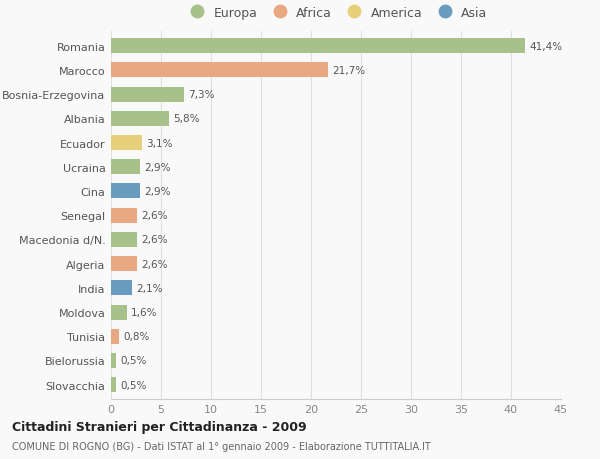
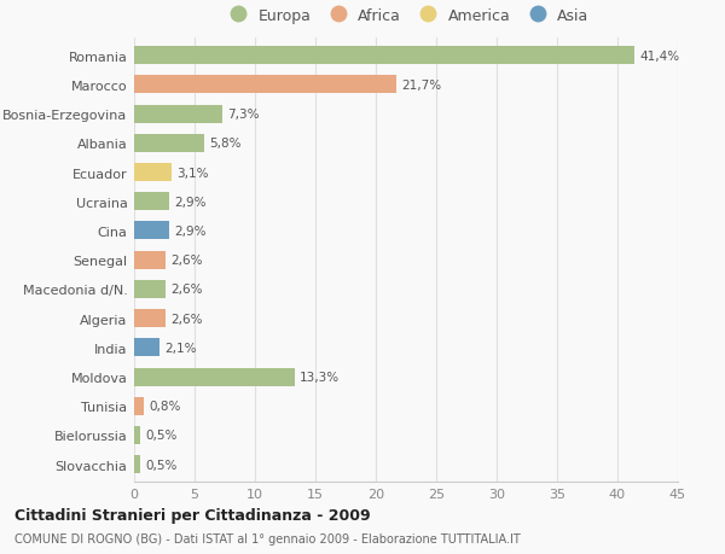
Moldova: 1,6% -> 13,3%
